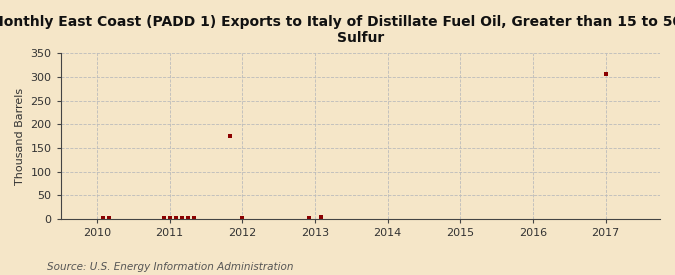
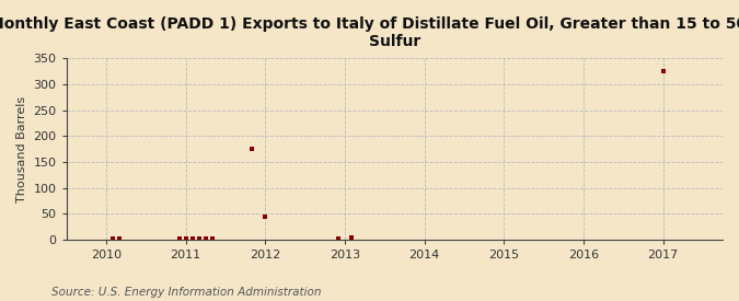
2012: 2 -> 45
2017: 307 -> 325
